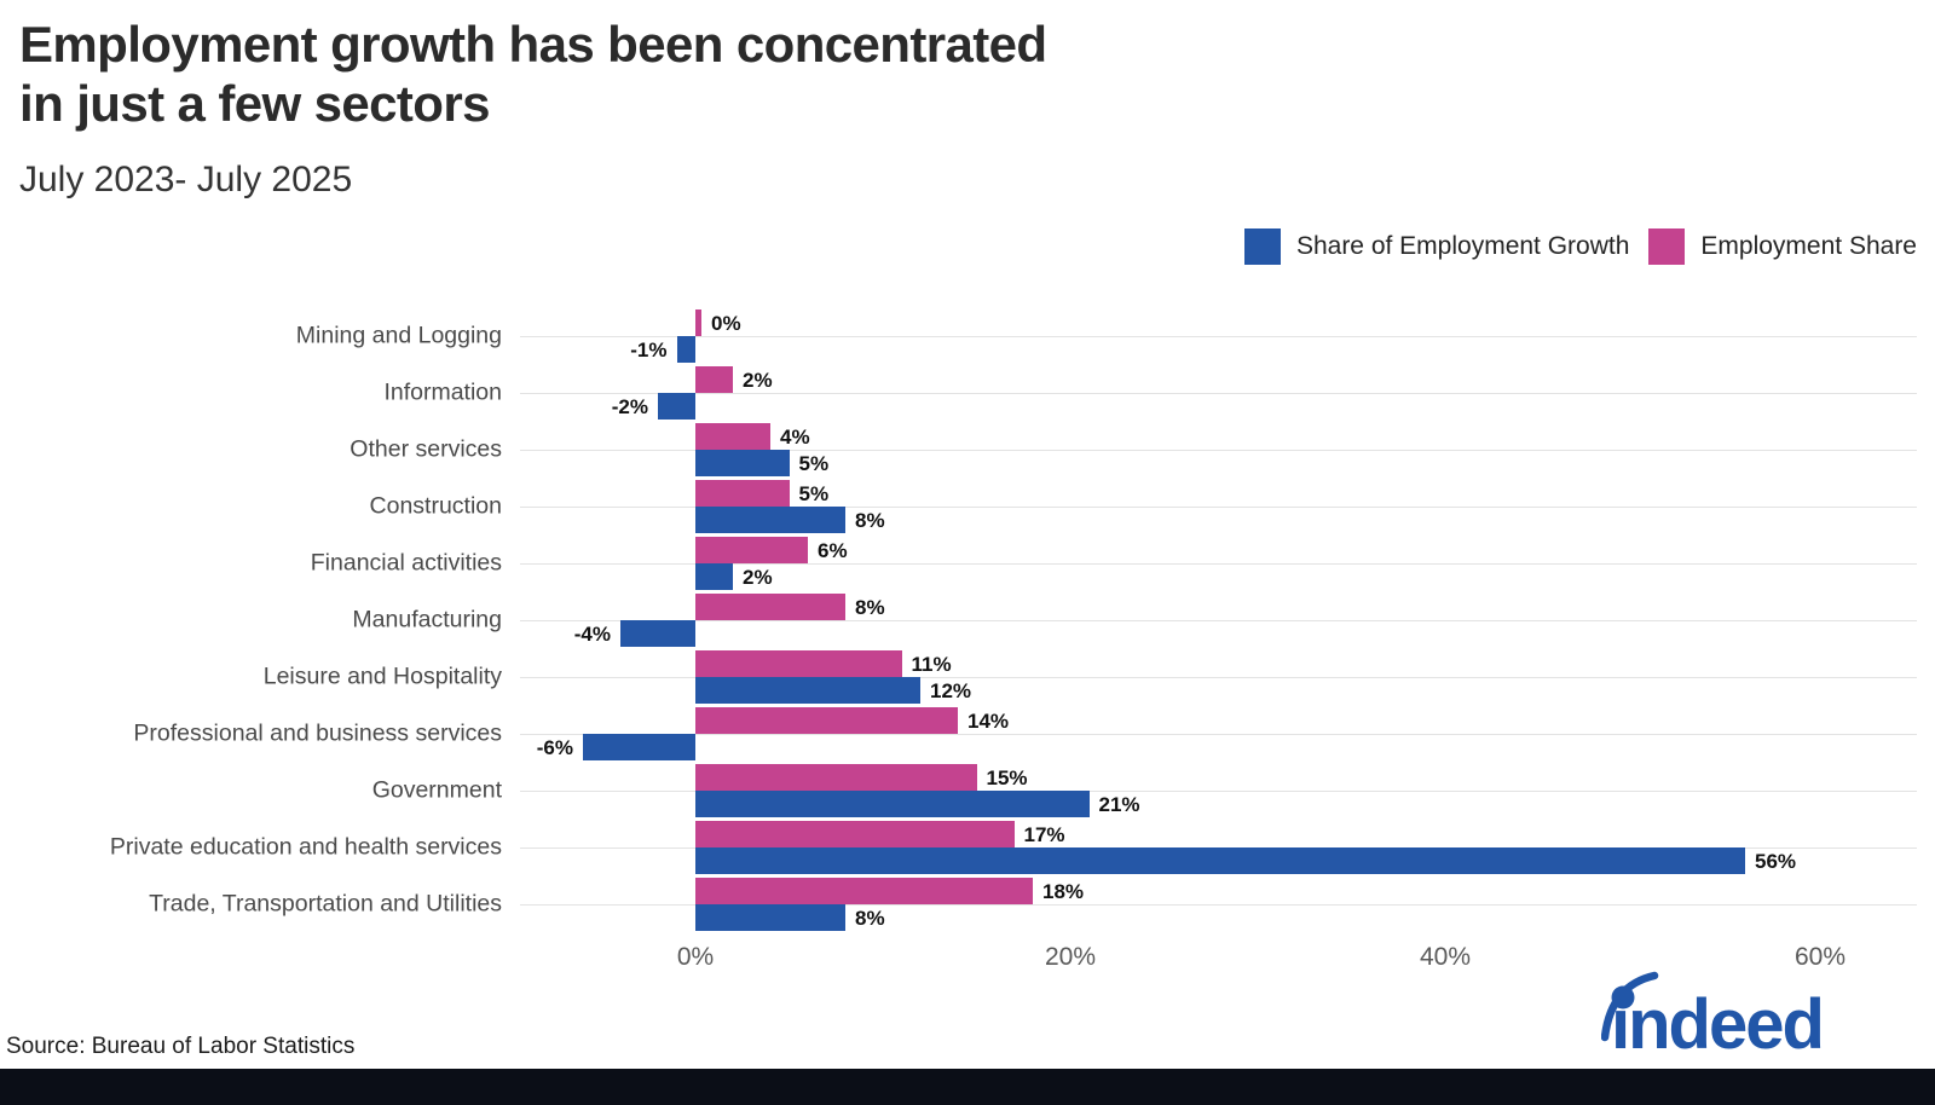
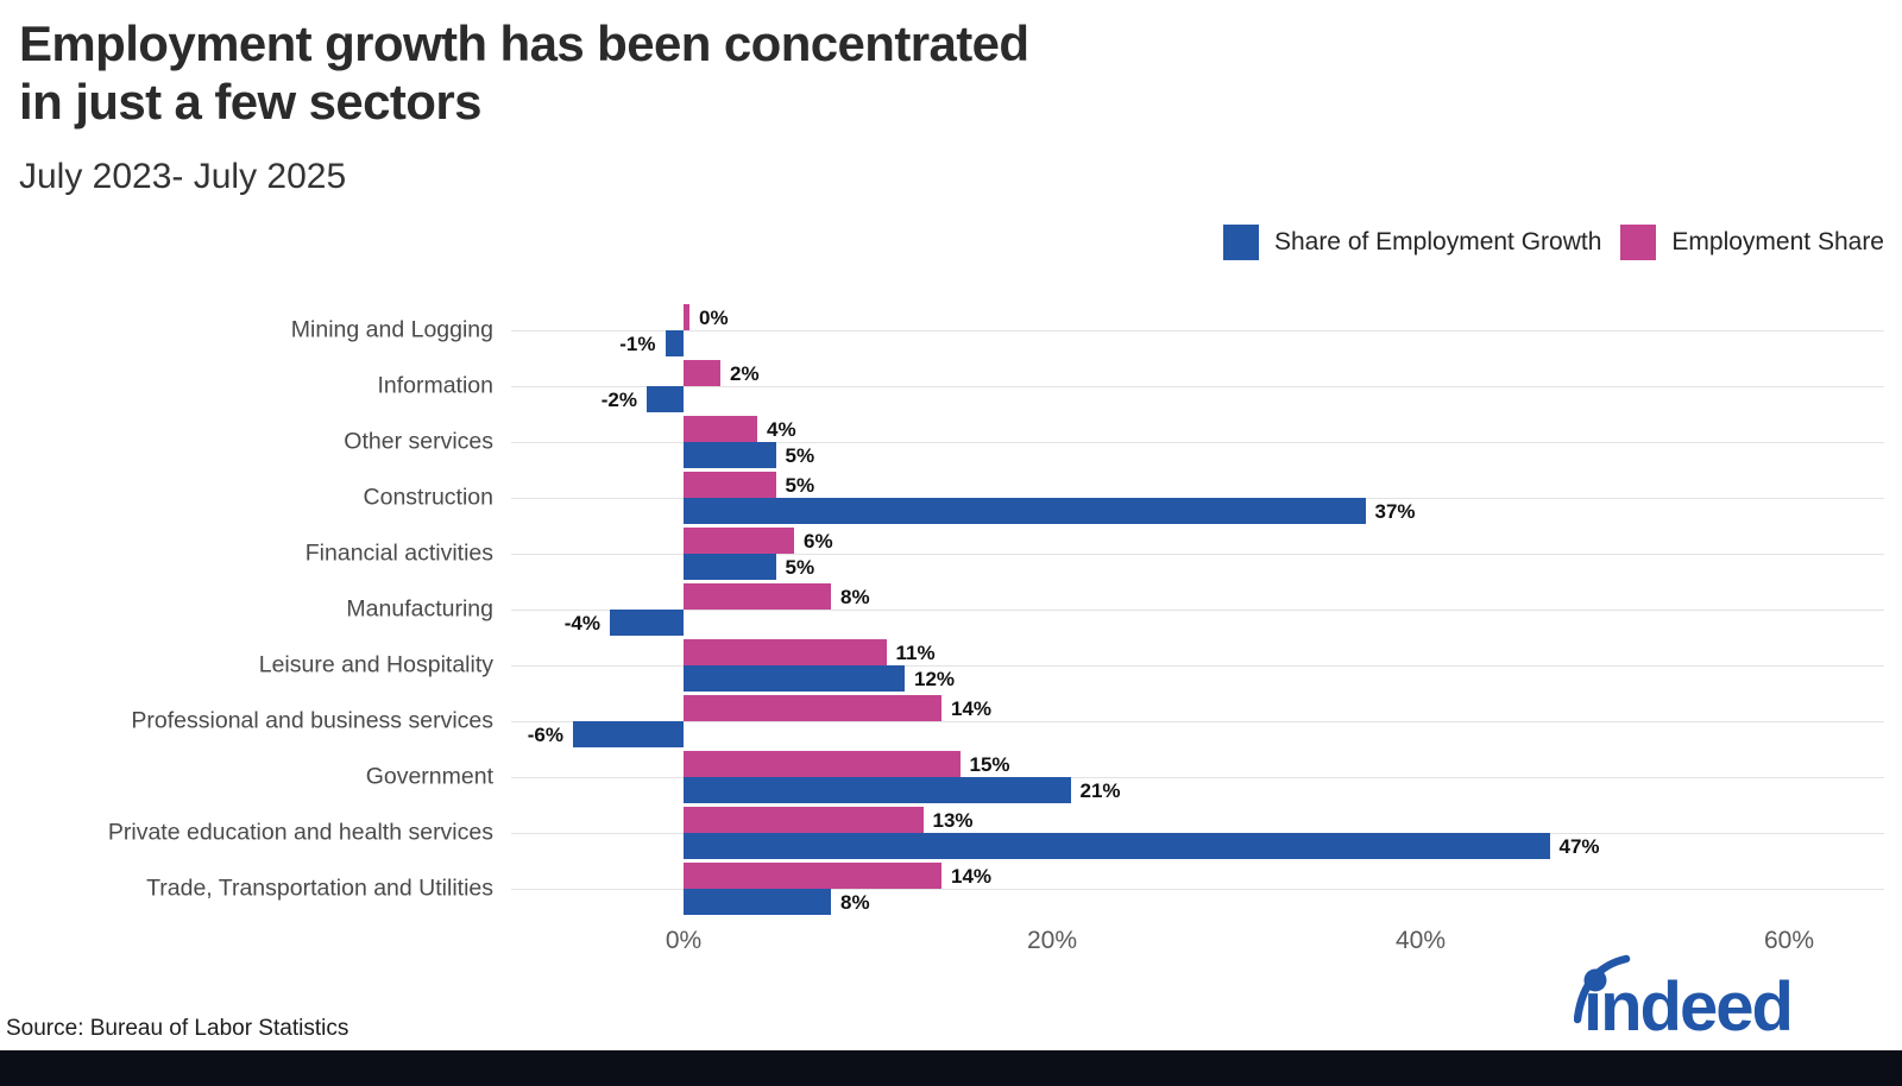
Share of Employment Growth/Construction: 8% -> 37%
Share of Employment Growth/Financial activities: 2% -> 5%
Share of Employment Growth/Private education and health services: 56% -> 47%
Employment Share/Private education and health services: 17% -> 13%
Employment Share/Trade, Transportation and Utilities: 18% -> 14%
